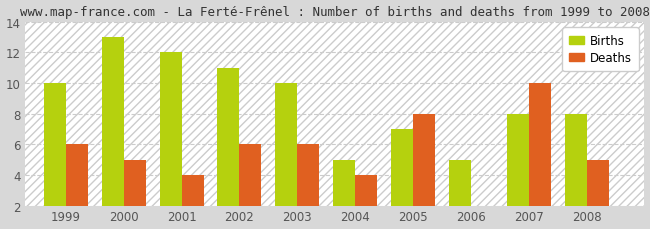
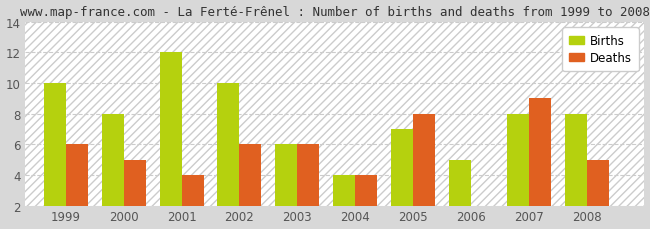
Births/2000: 13 -> 8
Births/2002: 11 -> 10
Births/2003: 10 -> 6
Births/2004: 5 -> 4
Deaths/2007: 10 -> 9
